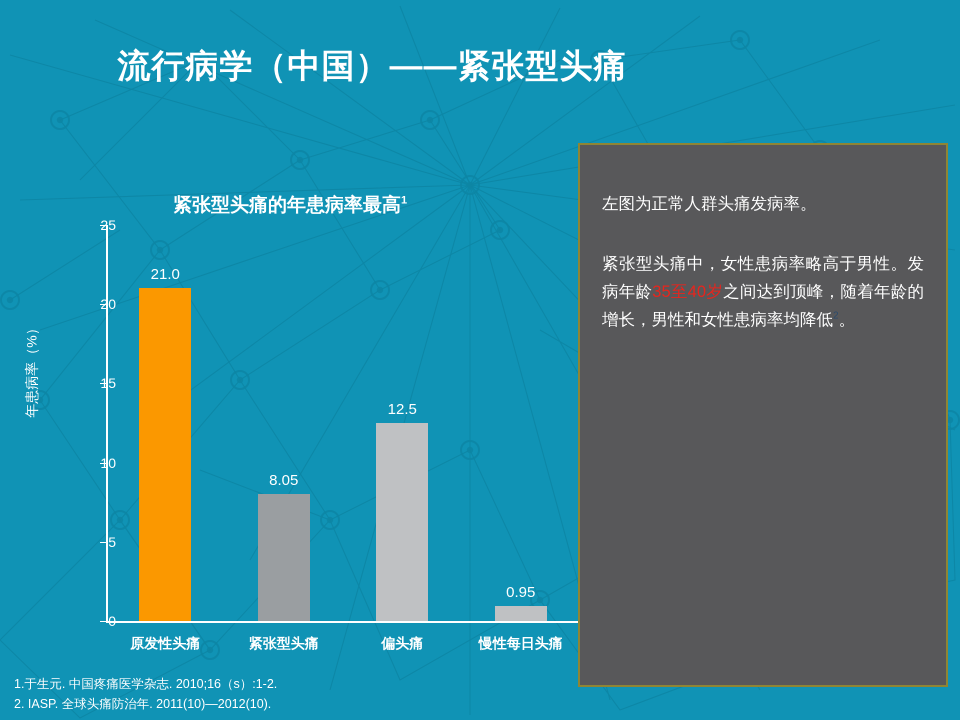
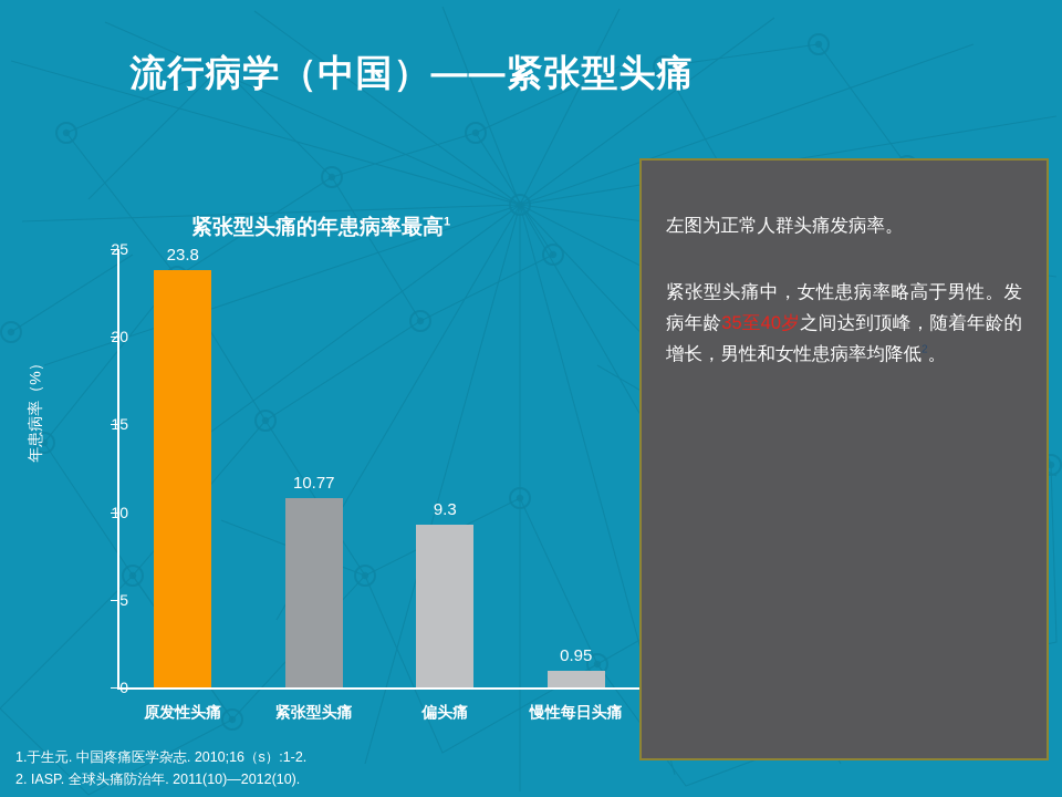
原发性头痛: 21.0 -> 23.8
紧张型头痛: 8.05 -> 10.77
偏头痛: 12.5 -> 9.3
